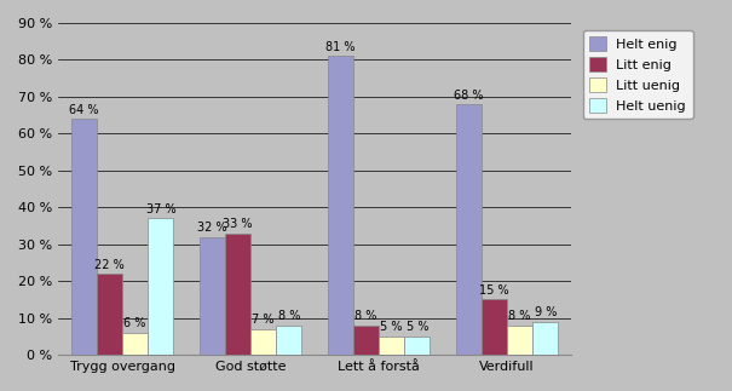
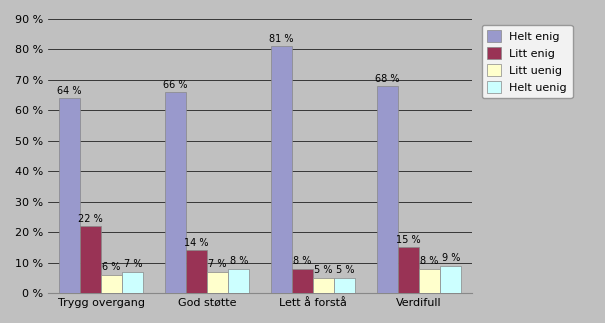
Helt uenig/Trygg overgang: 37 -> 7
Helt enig/God støtte: 32 -> 66
Litt enig/God støtte: 33 -> 14
